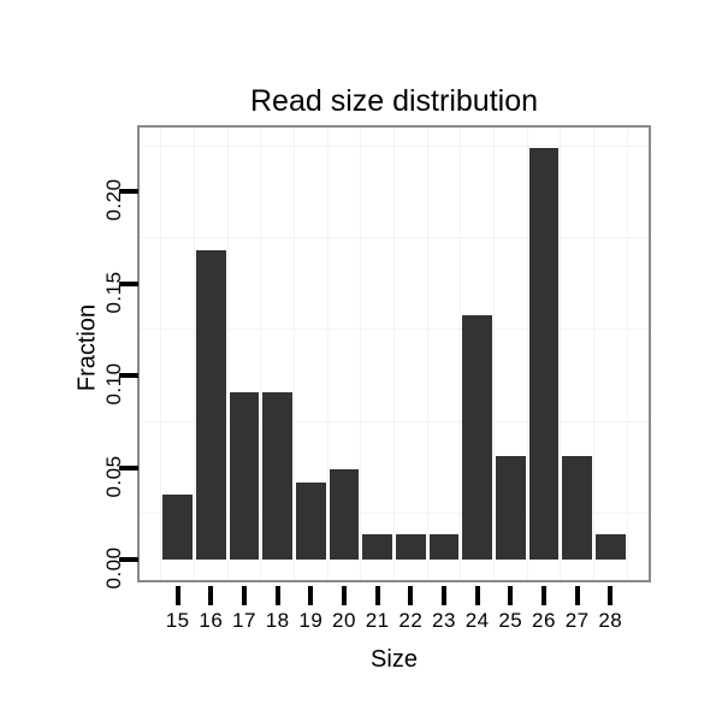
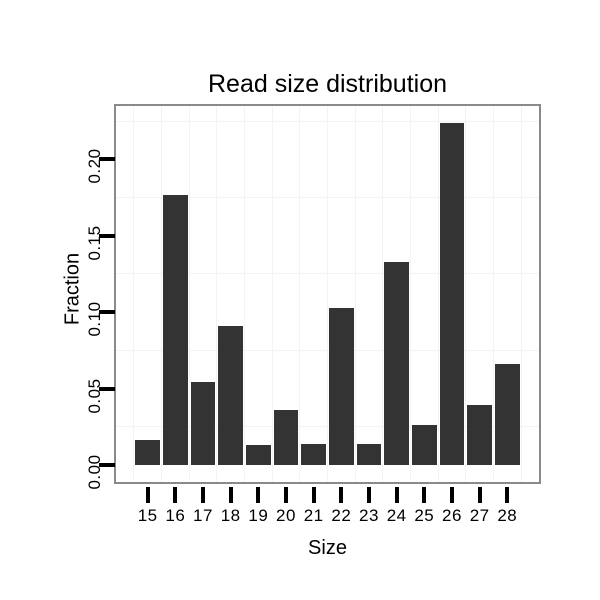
15: 0.035 -> 0.016
16: 0.168 -> 0.177
17: 0.091 -> 0.054
19: 0.042 -> 0.013
20: 0.049 -> 0.036
22: 0.014 -> 0.103
25: 0.056 -> 0.026
27: 0.056 -> 0.039
28: 0.014 -> 0.066
